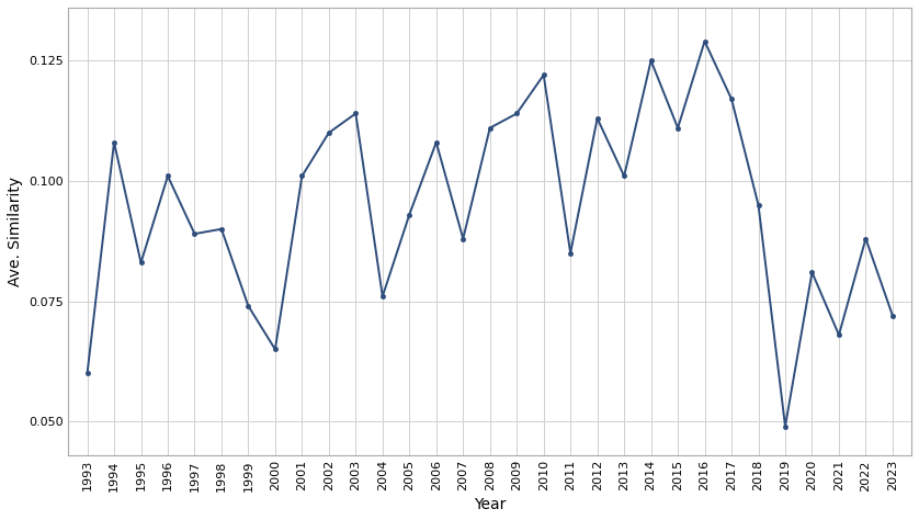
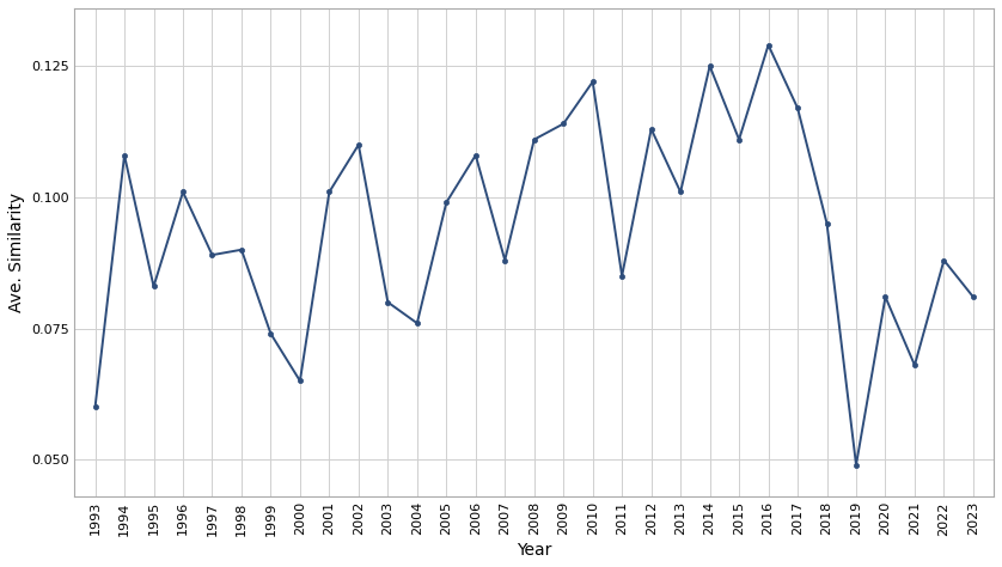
2003: 0.114 -> 0.080
2005: 0.093 -> 0.099
2023: 0.072 -> 0.081
